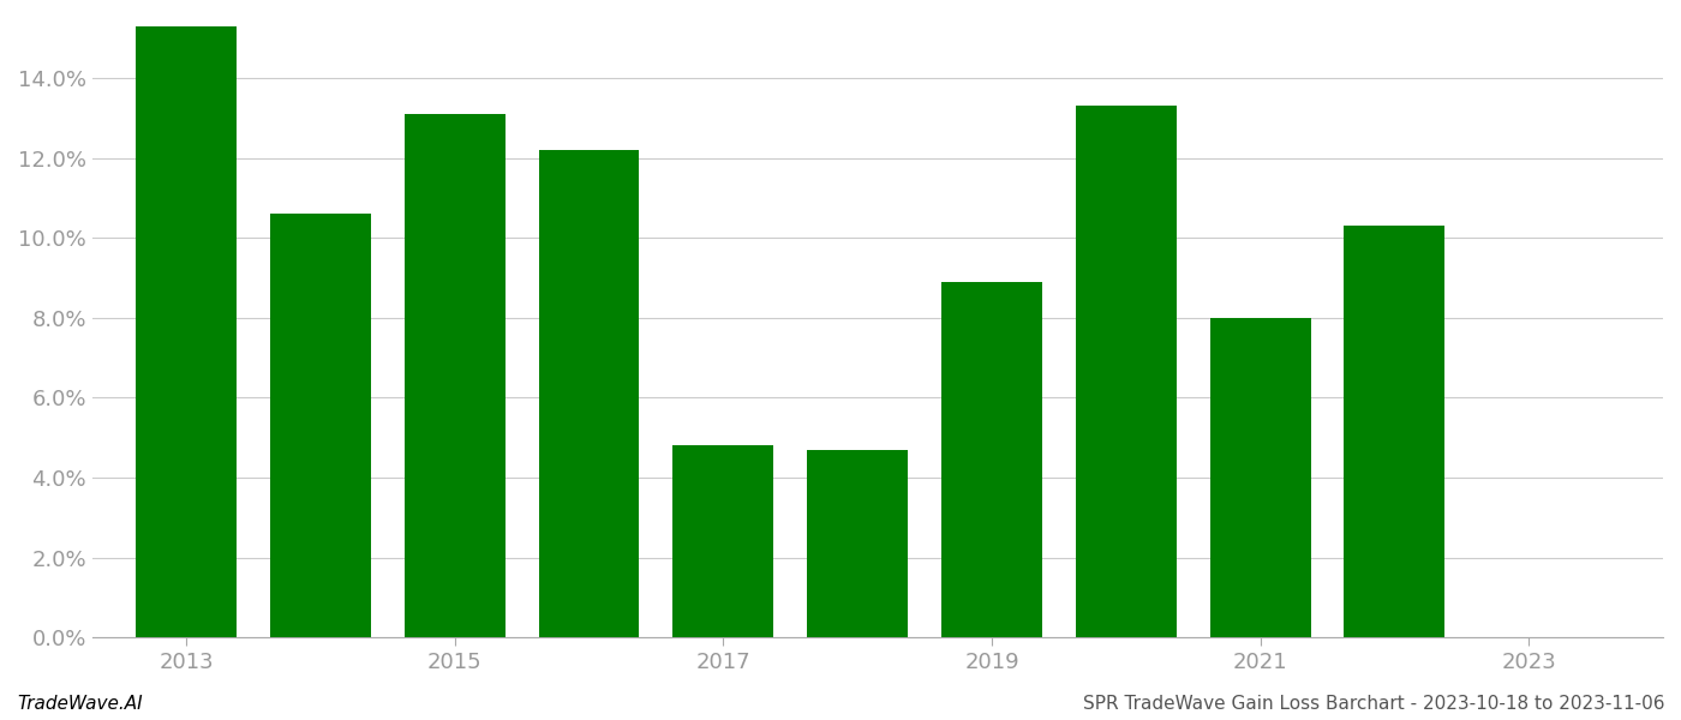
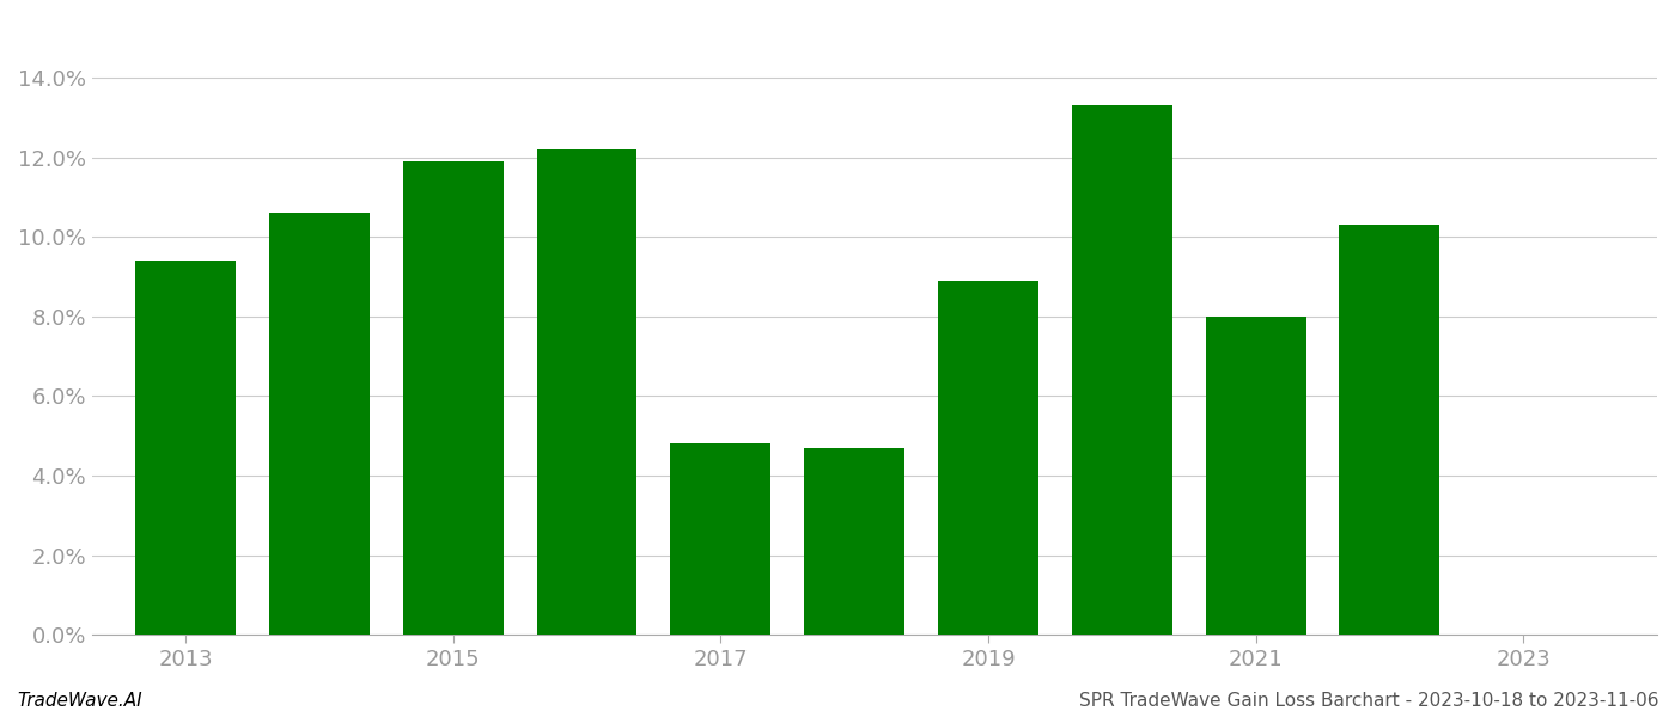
2013: 15.3% -> 9.4%
2015: 13.1% -> 11.9%
